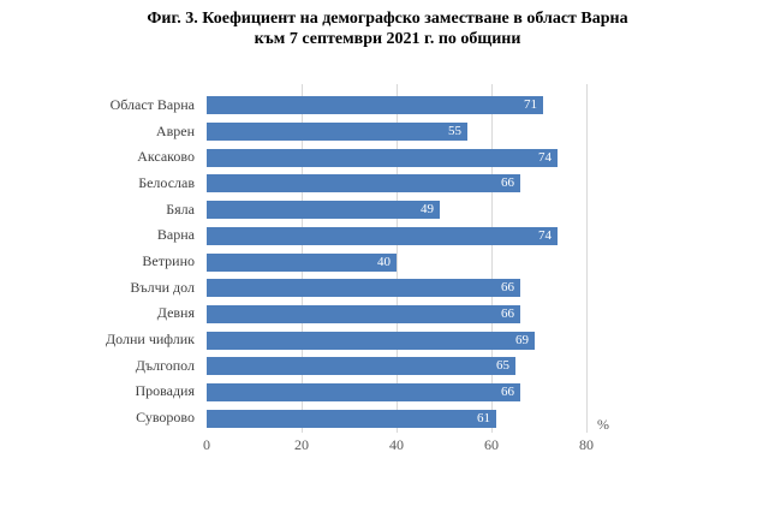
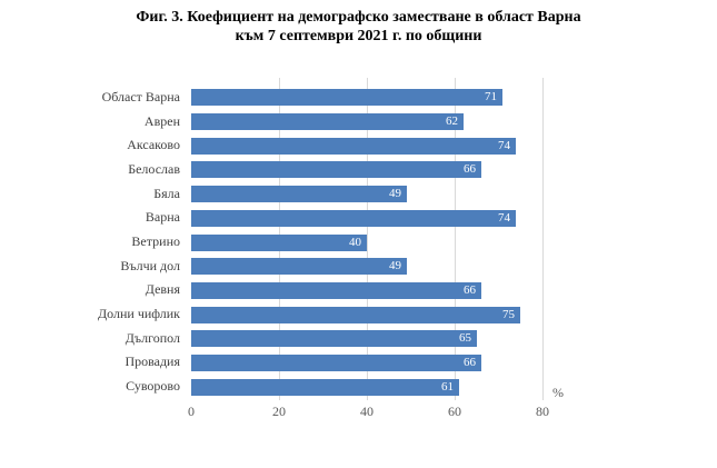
Аврен: 55 -> 62
Вълчи дол: 66 -> 49
Долни чифлик: 69 -> 75
